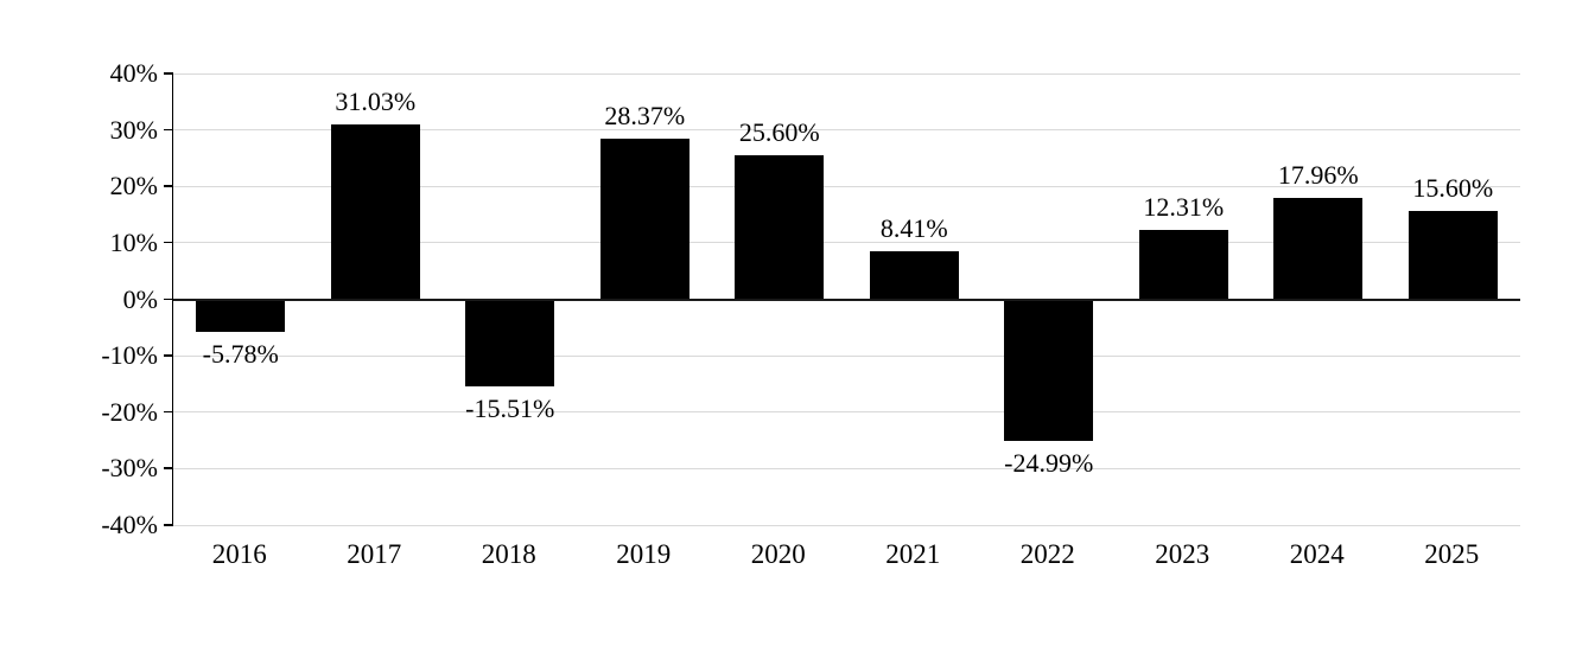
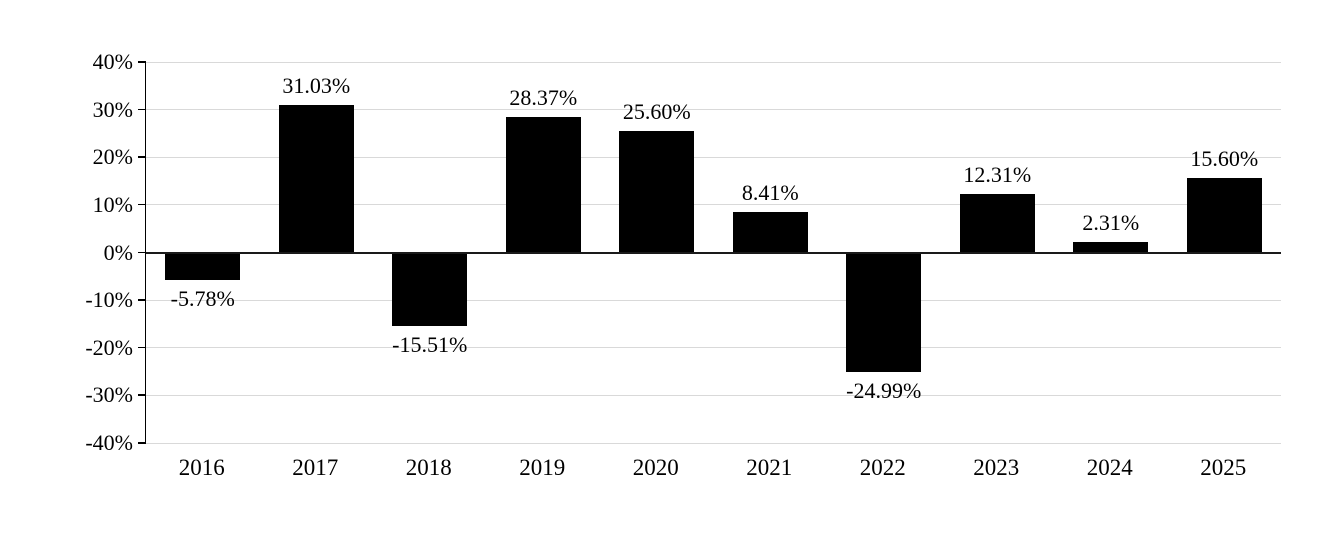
2024: 17.96% -> 2.31%
